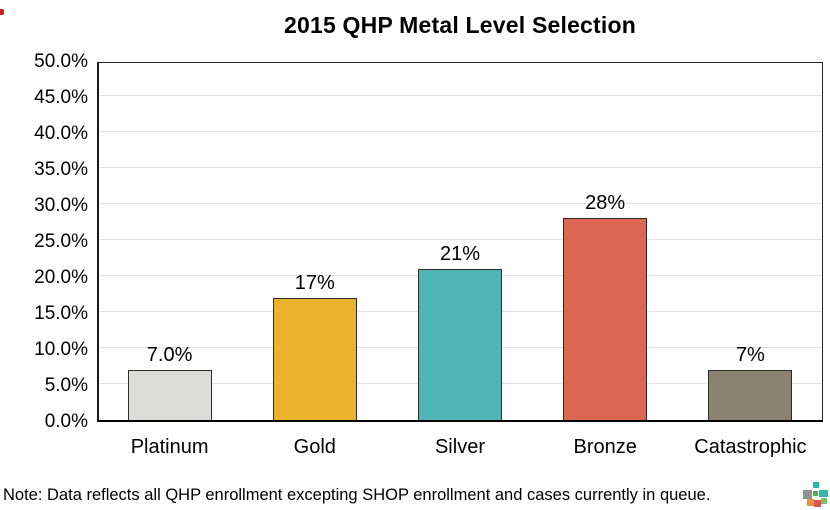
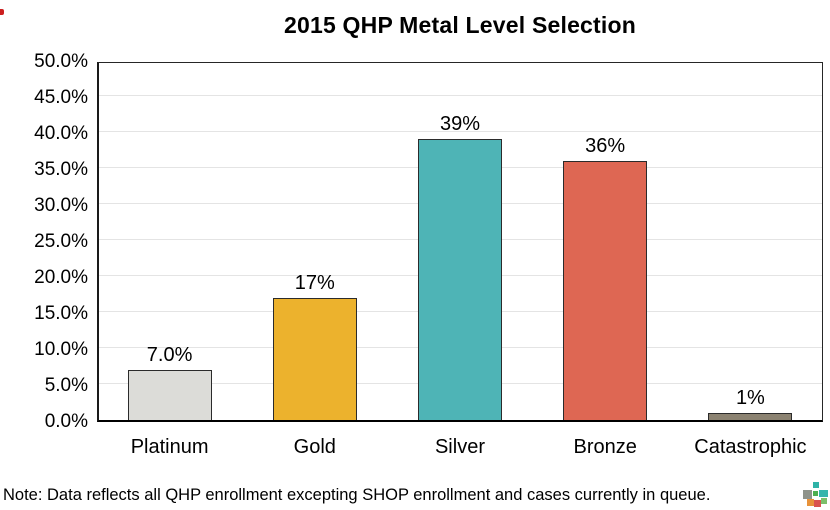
Silver: 21% -> 39%
Bronze: 28% -> 36%
Catastrophic: 7% -> 1%
